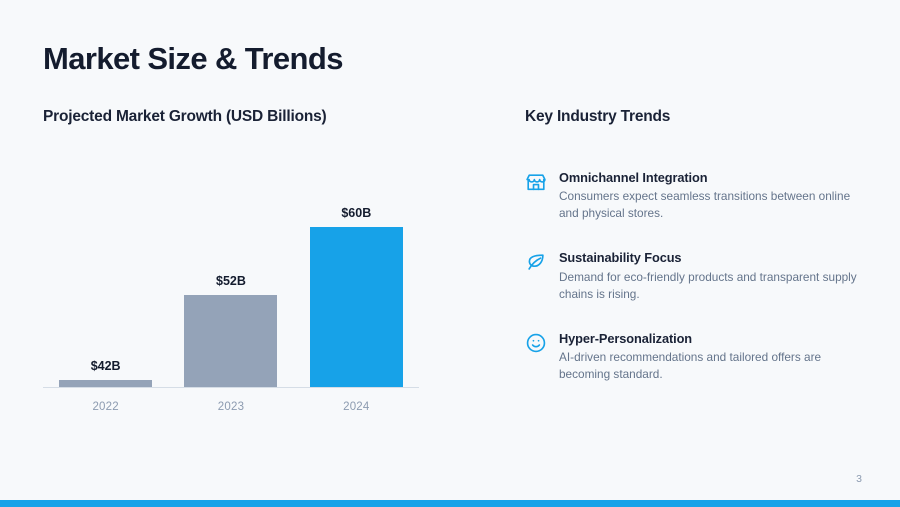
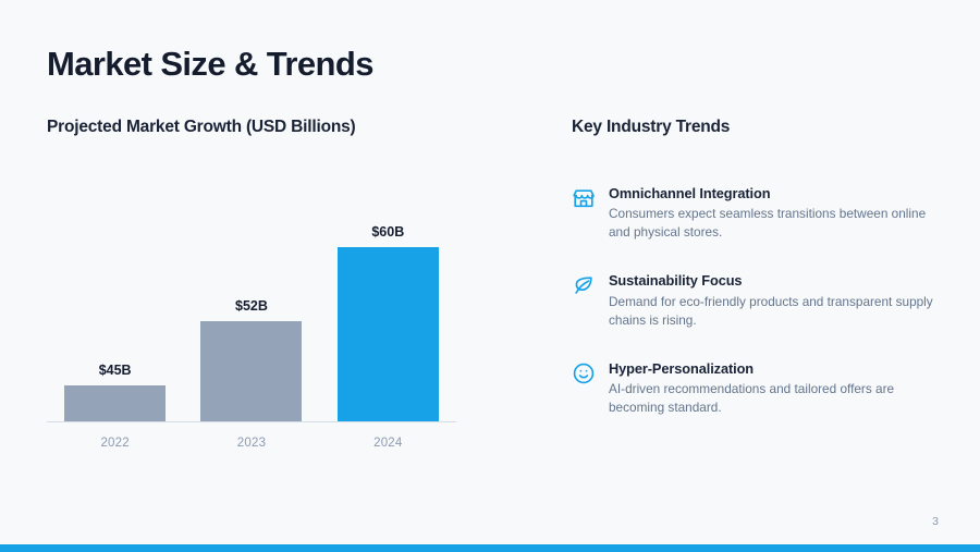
2022: $42B -> $45B
